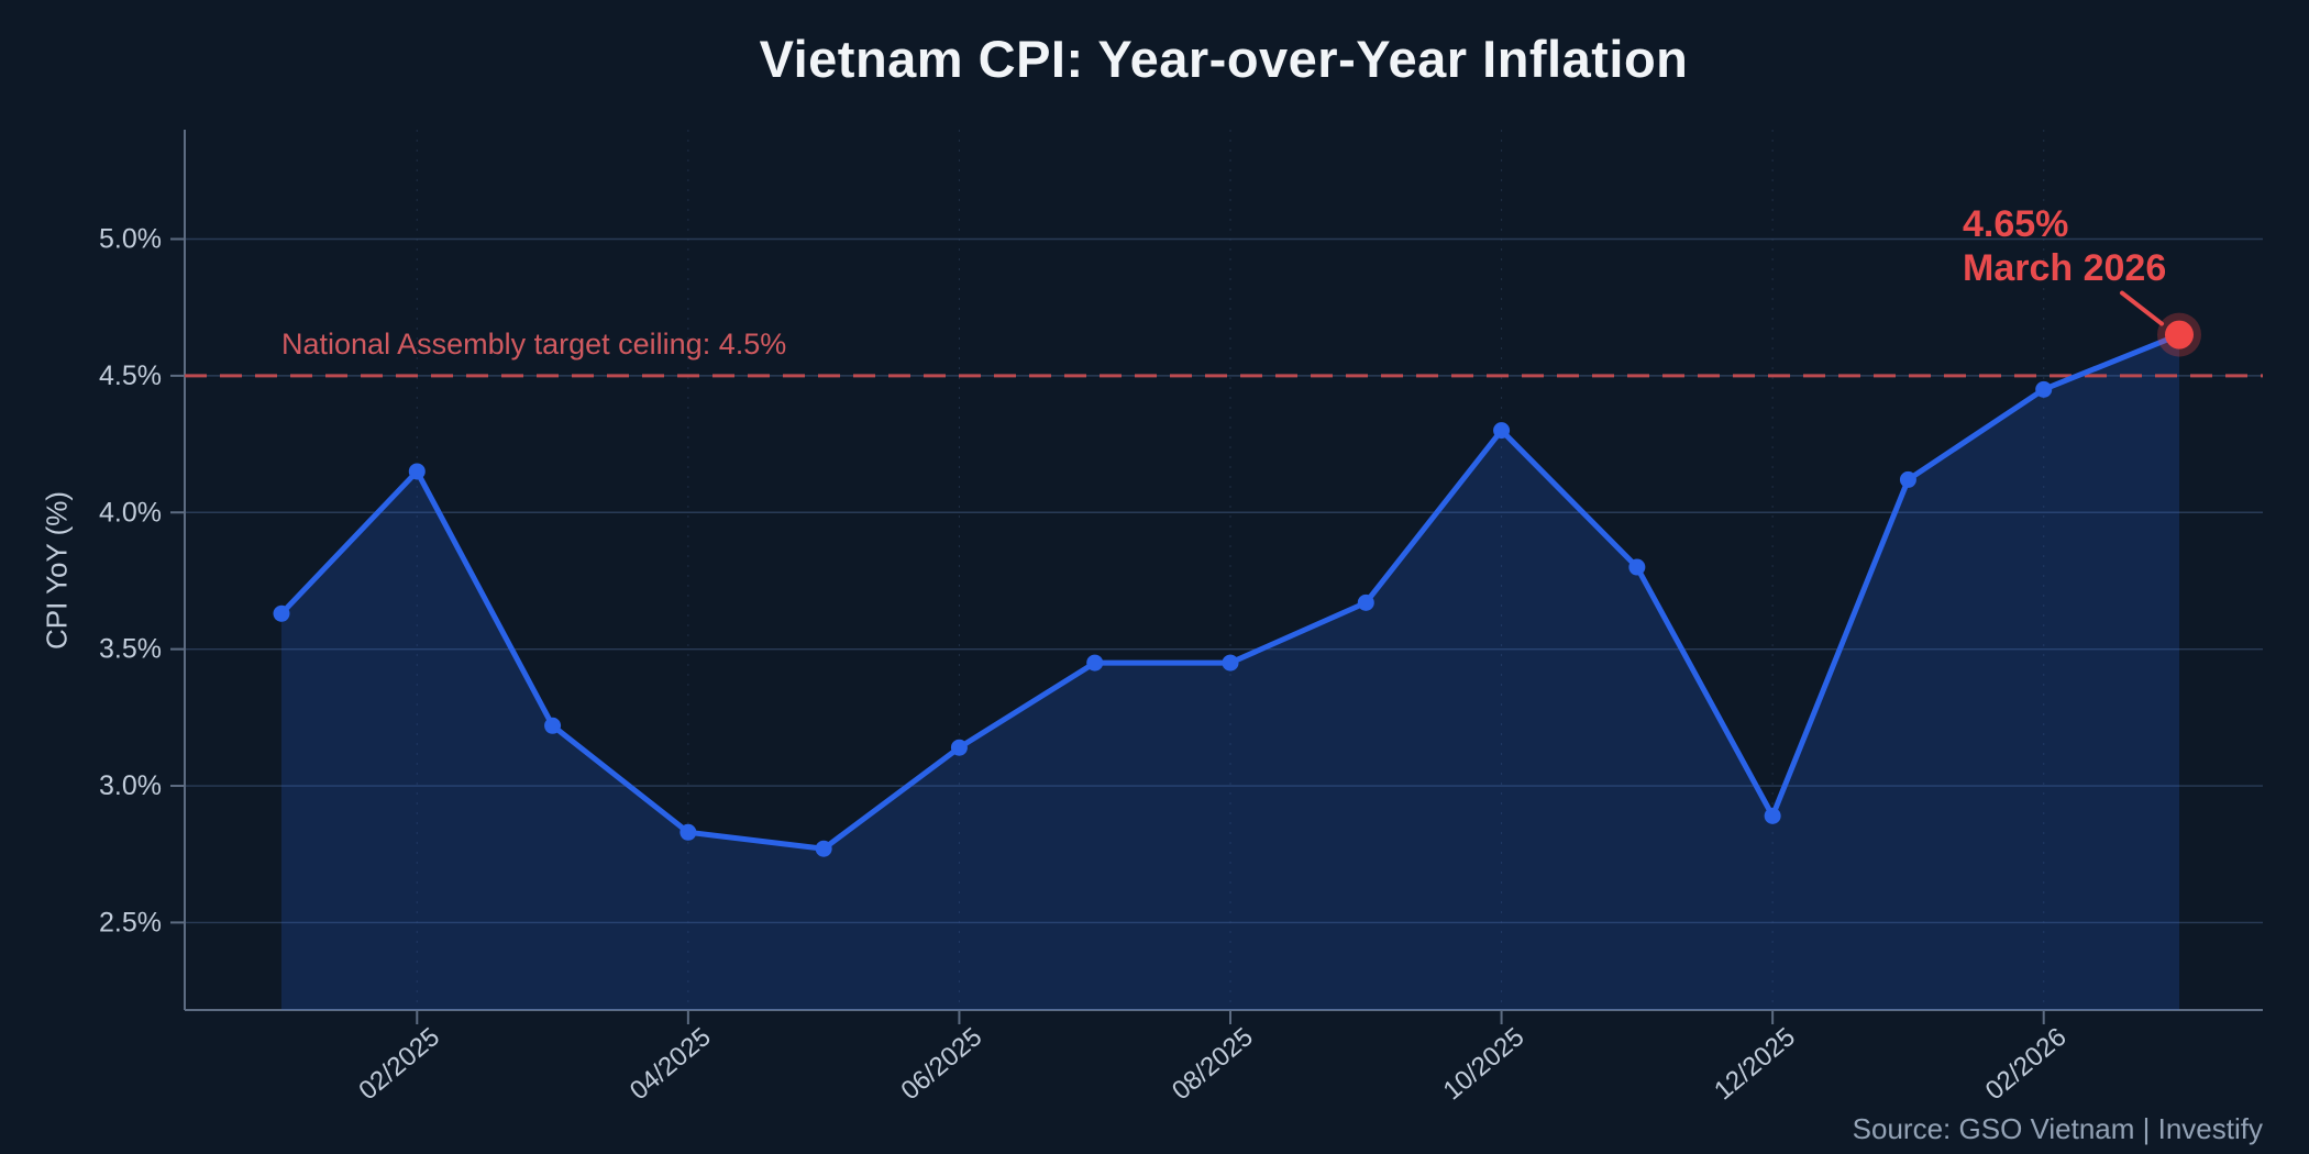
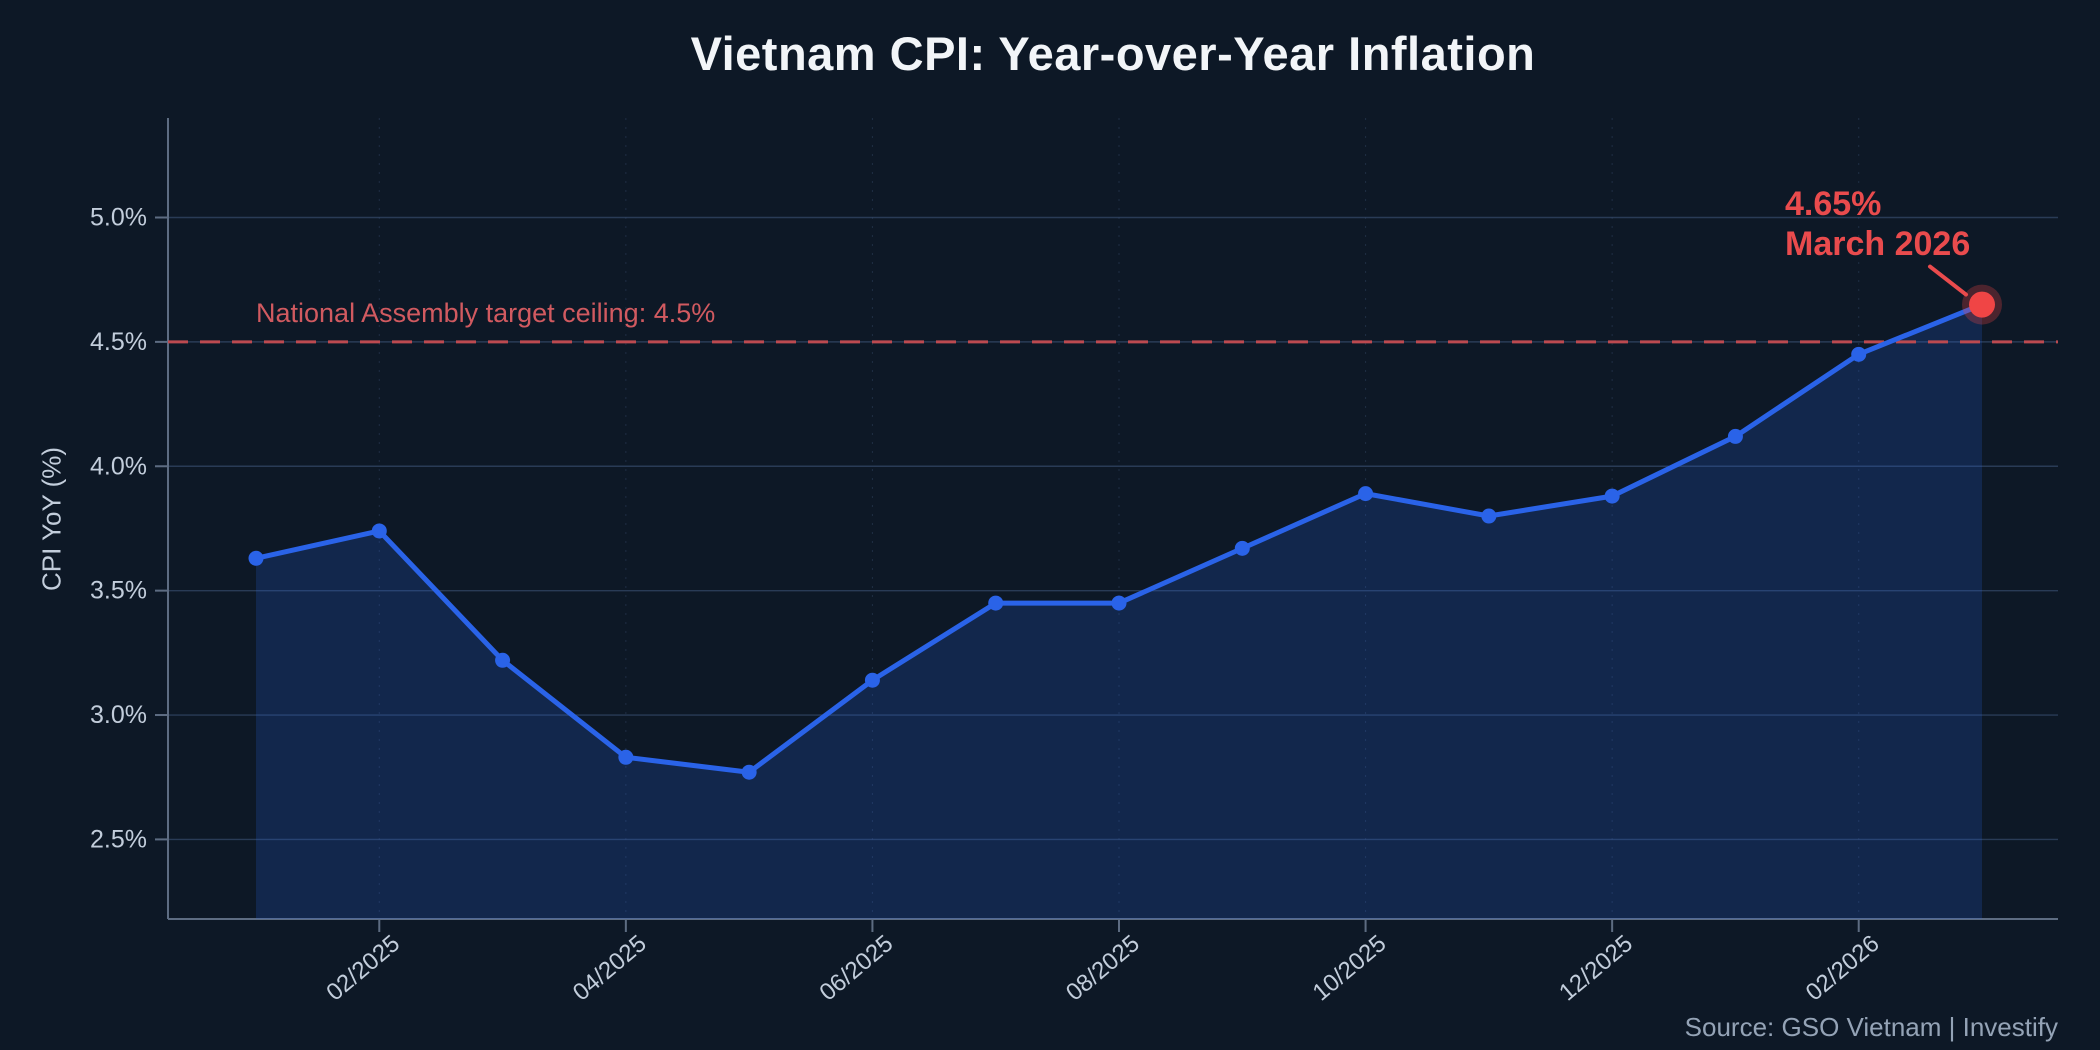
02/2025: 4.15% -> 3.74%
10/2025: 4.30% -> 3.89%
12/2025: 2.89% -> 3.88%
